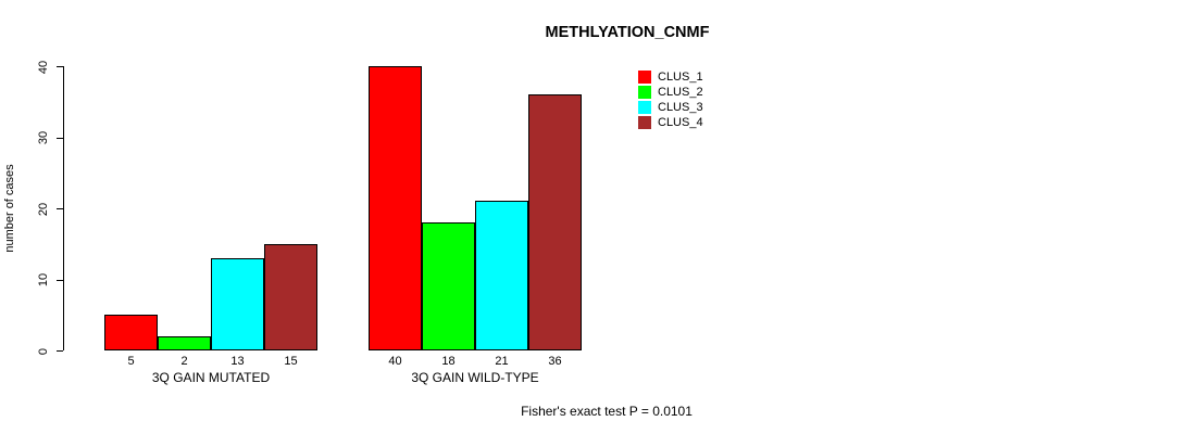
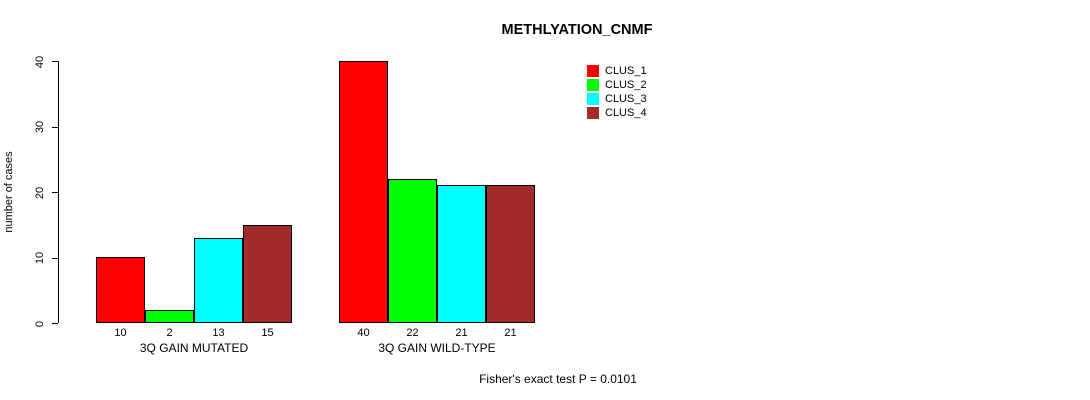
CLUS_1/3Q GAIN MUTATED: 5 -> 10
CLUS_2/3Q GAIN WILD-TYPE: 18 -> 22
CLUS_4/3Q GAIN WILD-TYPE: 36 -> 21
